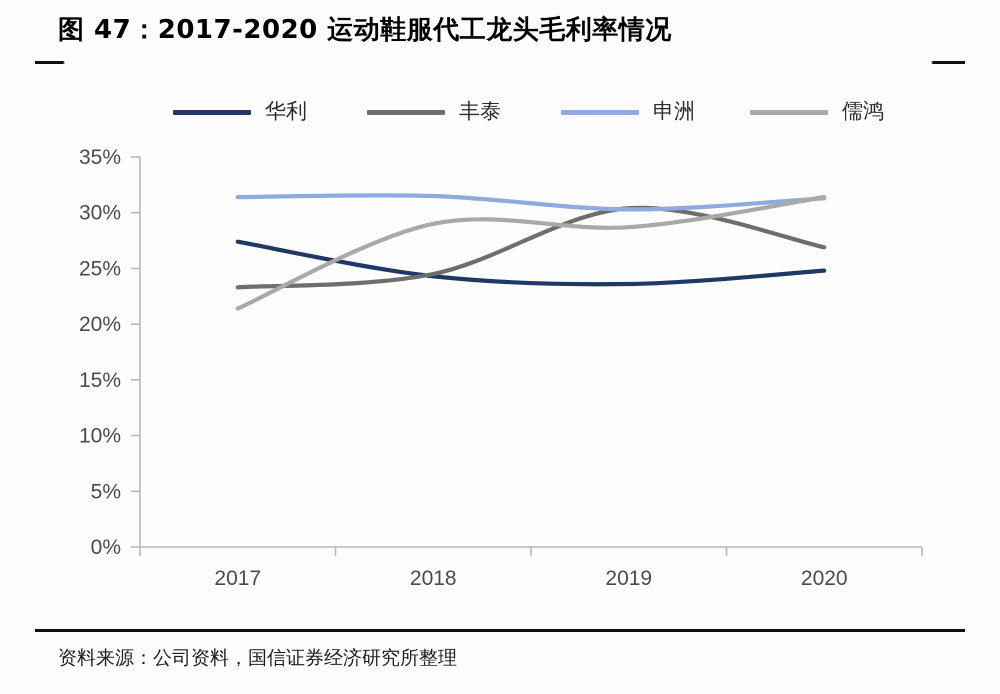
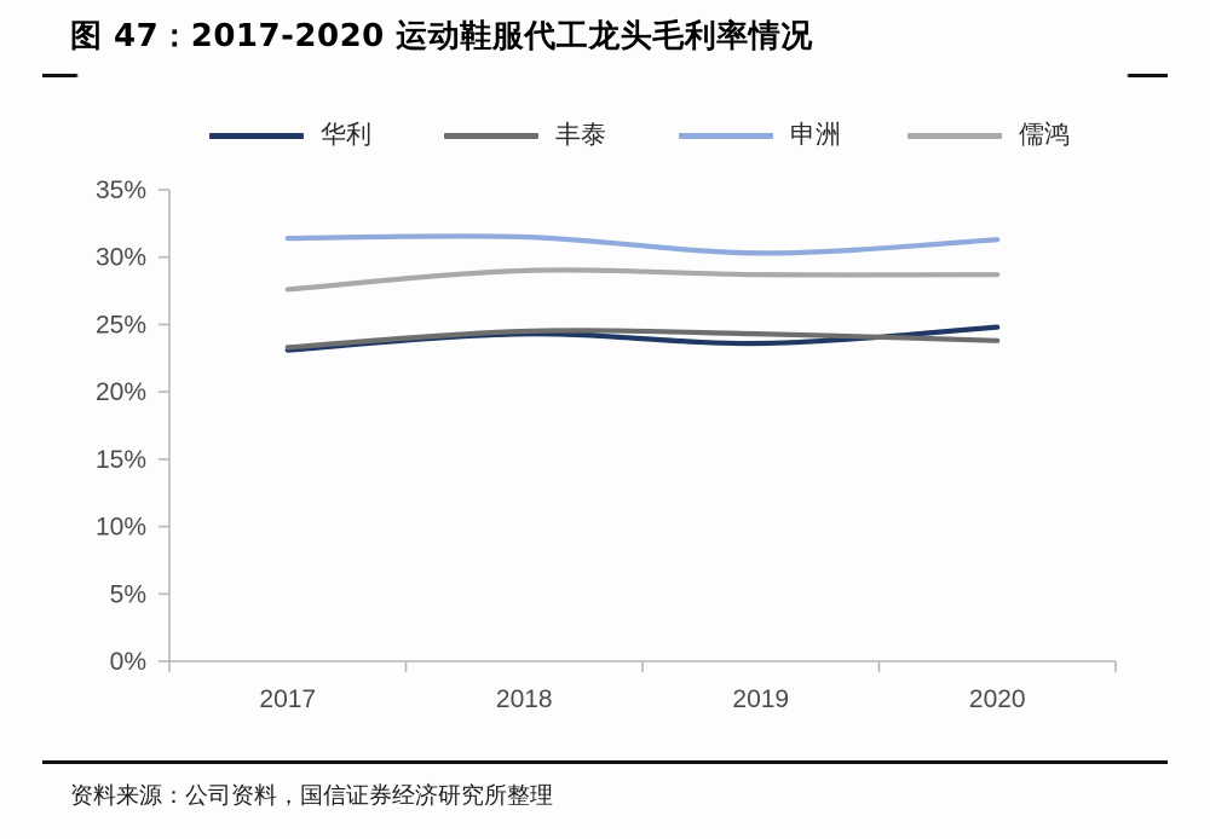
华利/2017: 27.4% -> 23.1%
儒鸿/2017: 21.4% -> 27.6%
丰泰/2019: 30.4% -> 24.3%
丰泰/2020: 26.9% -> 23.8%
儒鸿/2020: 31.4% -> 28.7%
